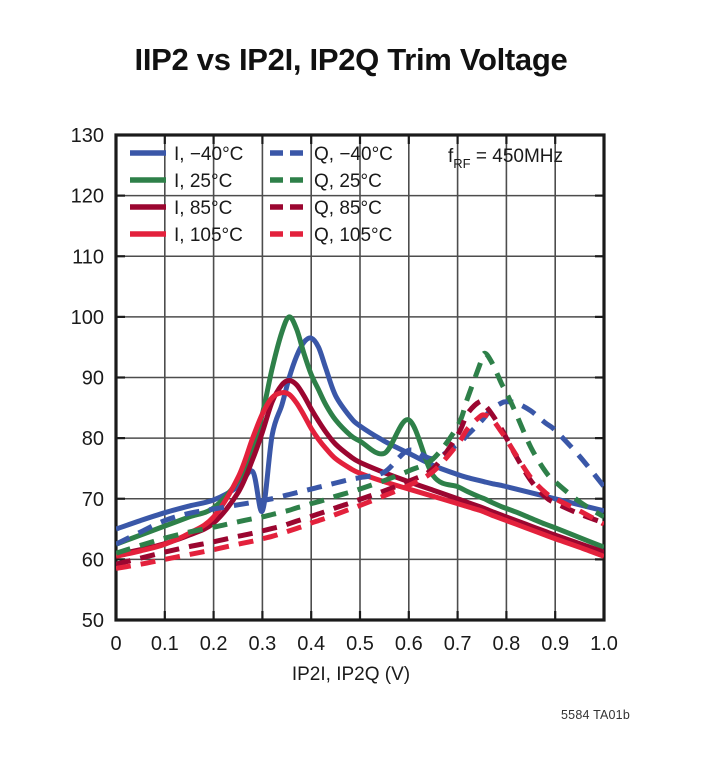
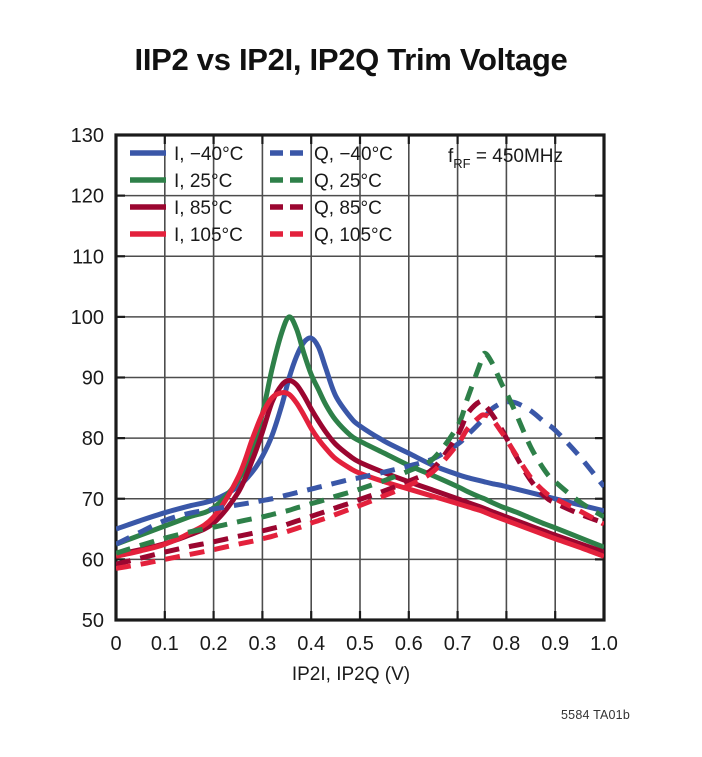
I, −40°C/0.3: 68 -> 77
I, 25°C/0.6: 83 -> 76
Q, −40°C/0.6: 78 -> 75
